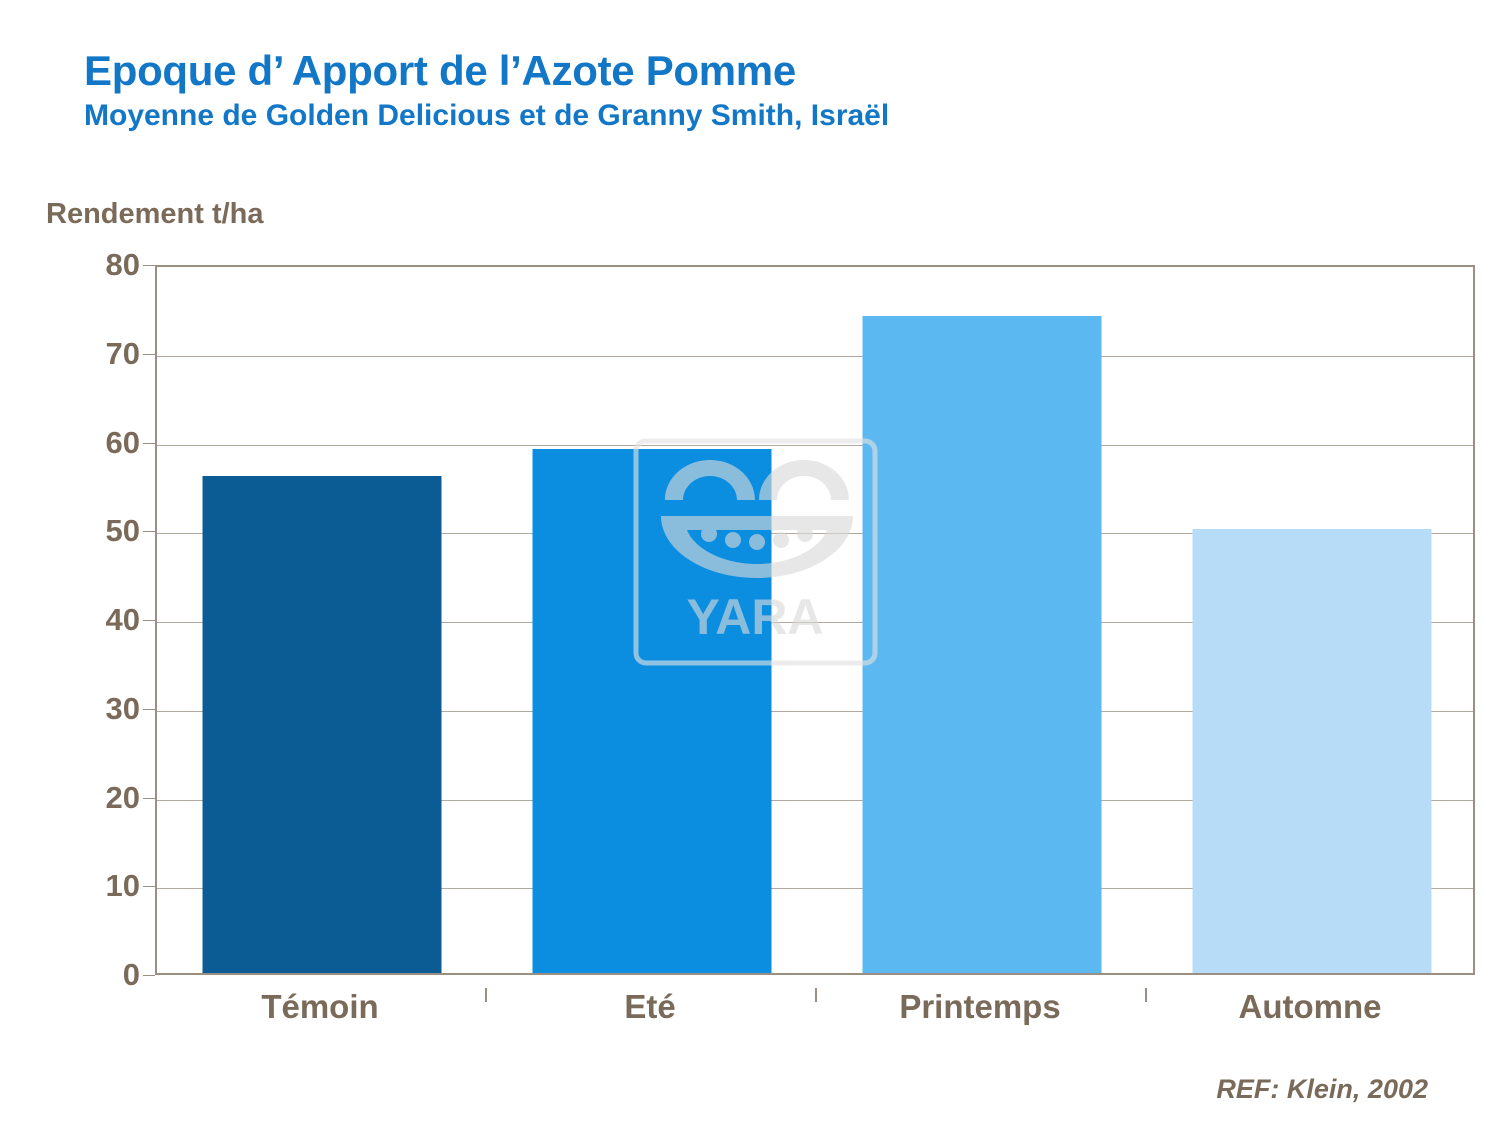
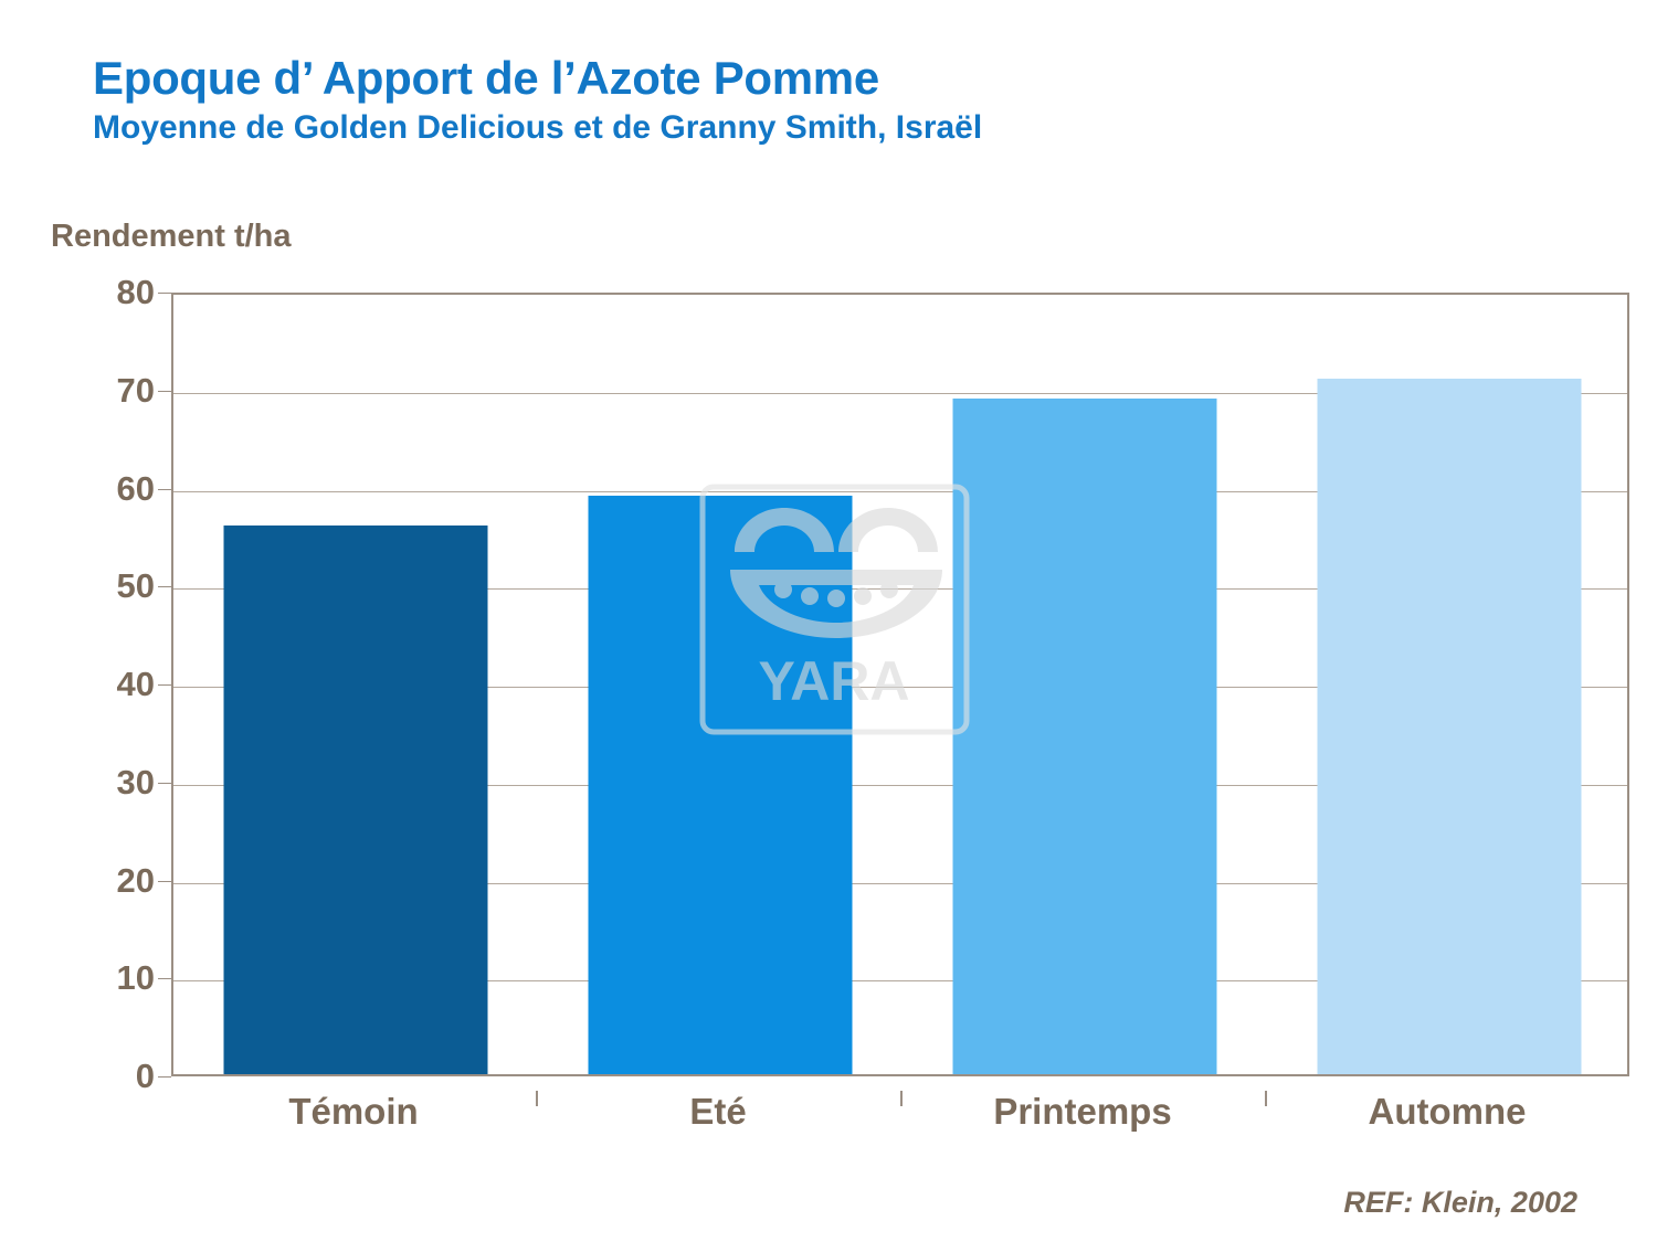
Printemps: 74 -> 69
Automne: 50 -> 71
